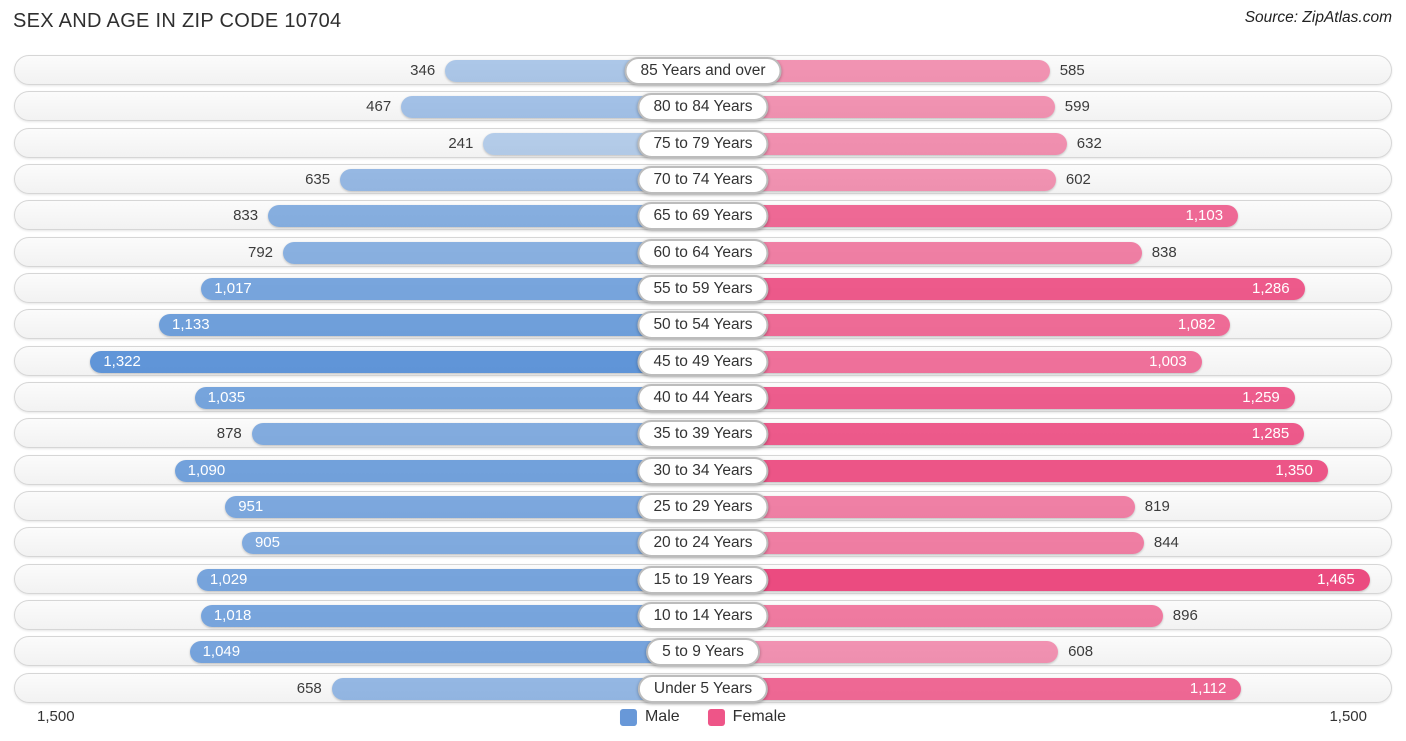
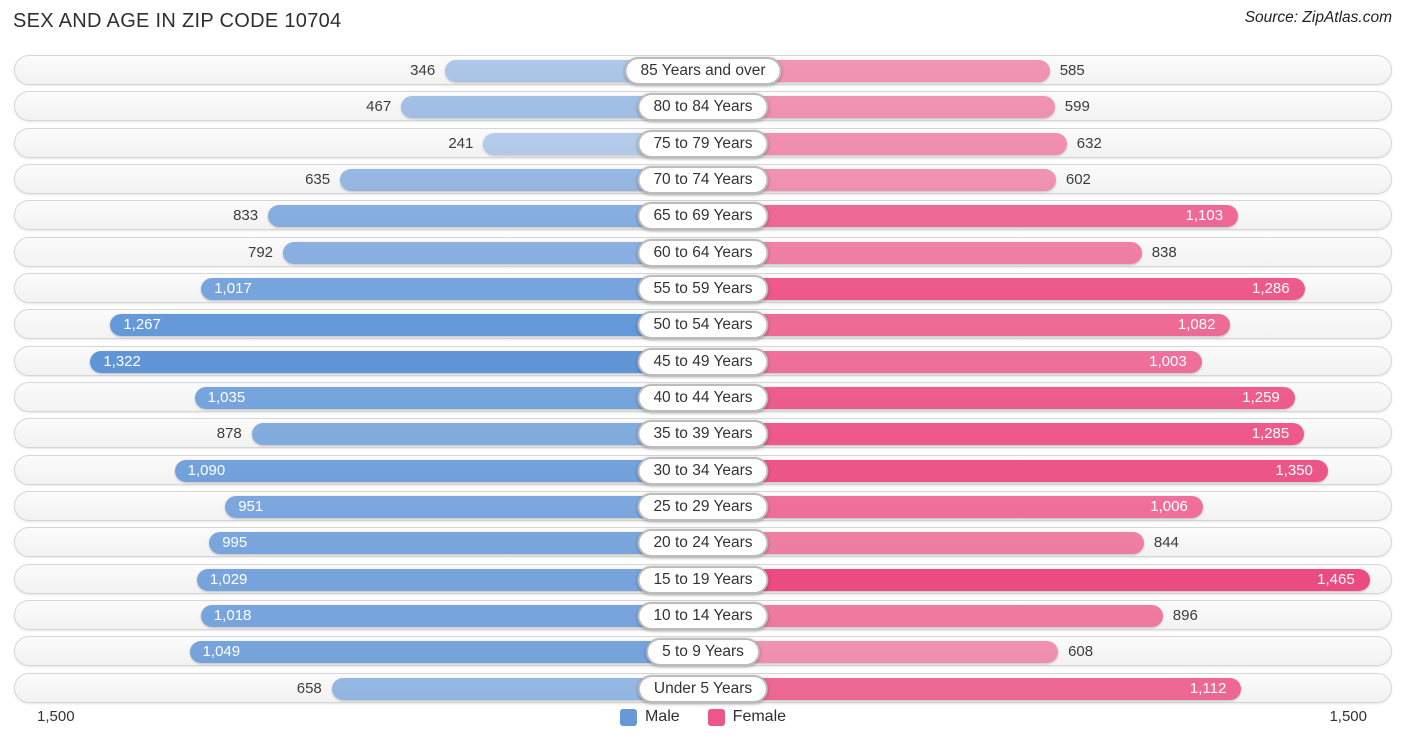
Male/50 to 54 Years: 1,133 -> 1,267
Female/25 to 29 Years: 819 -> 1,006
Male/20 to 24 Years: 905 -> 995
